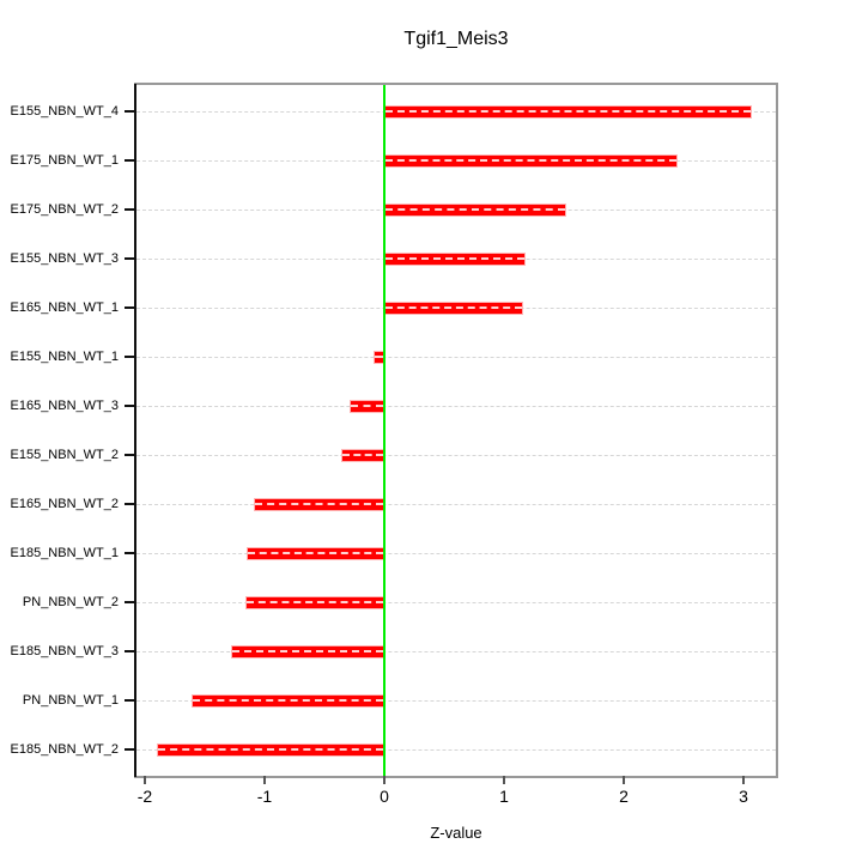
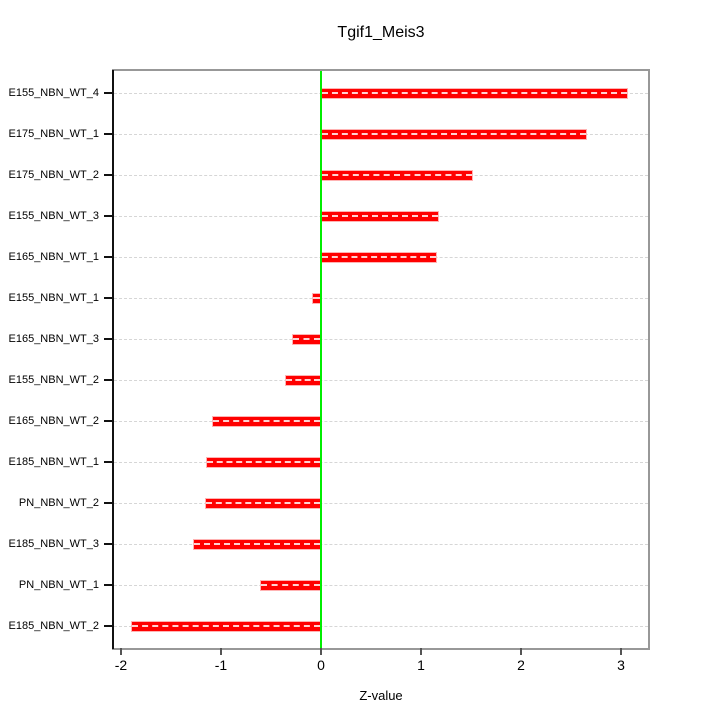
E175_NBN_WT_1: 2.45 -> 2.66
PN_NBN_WT_1: -1.61 -> -0.61
